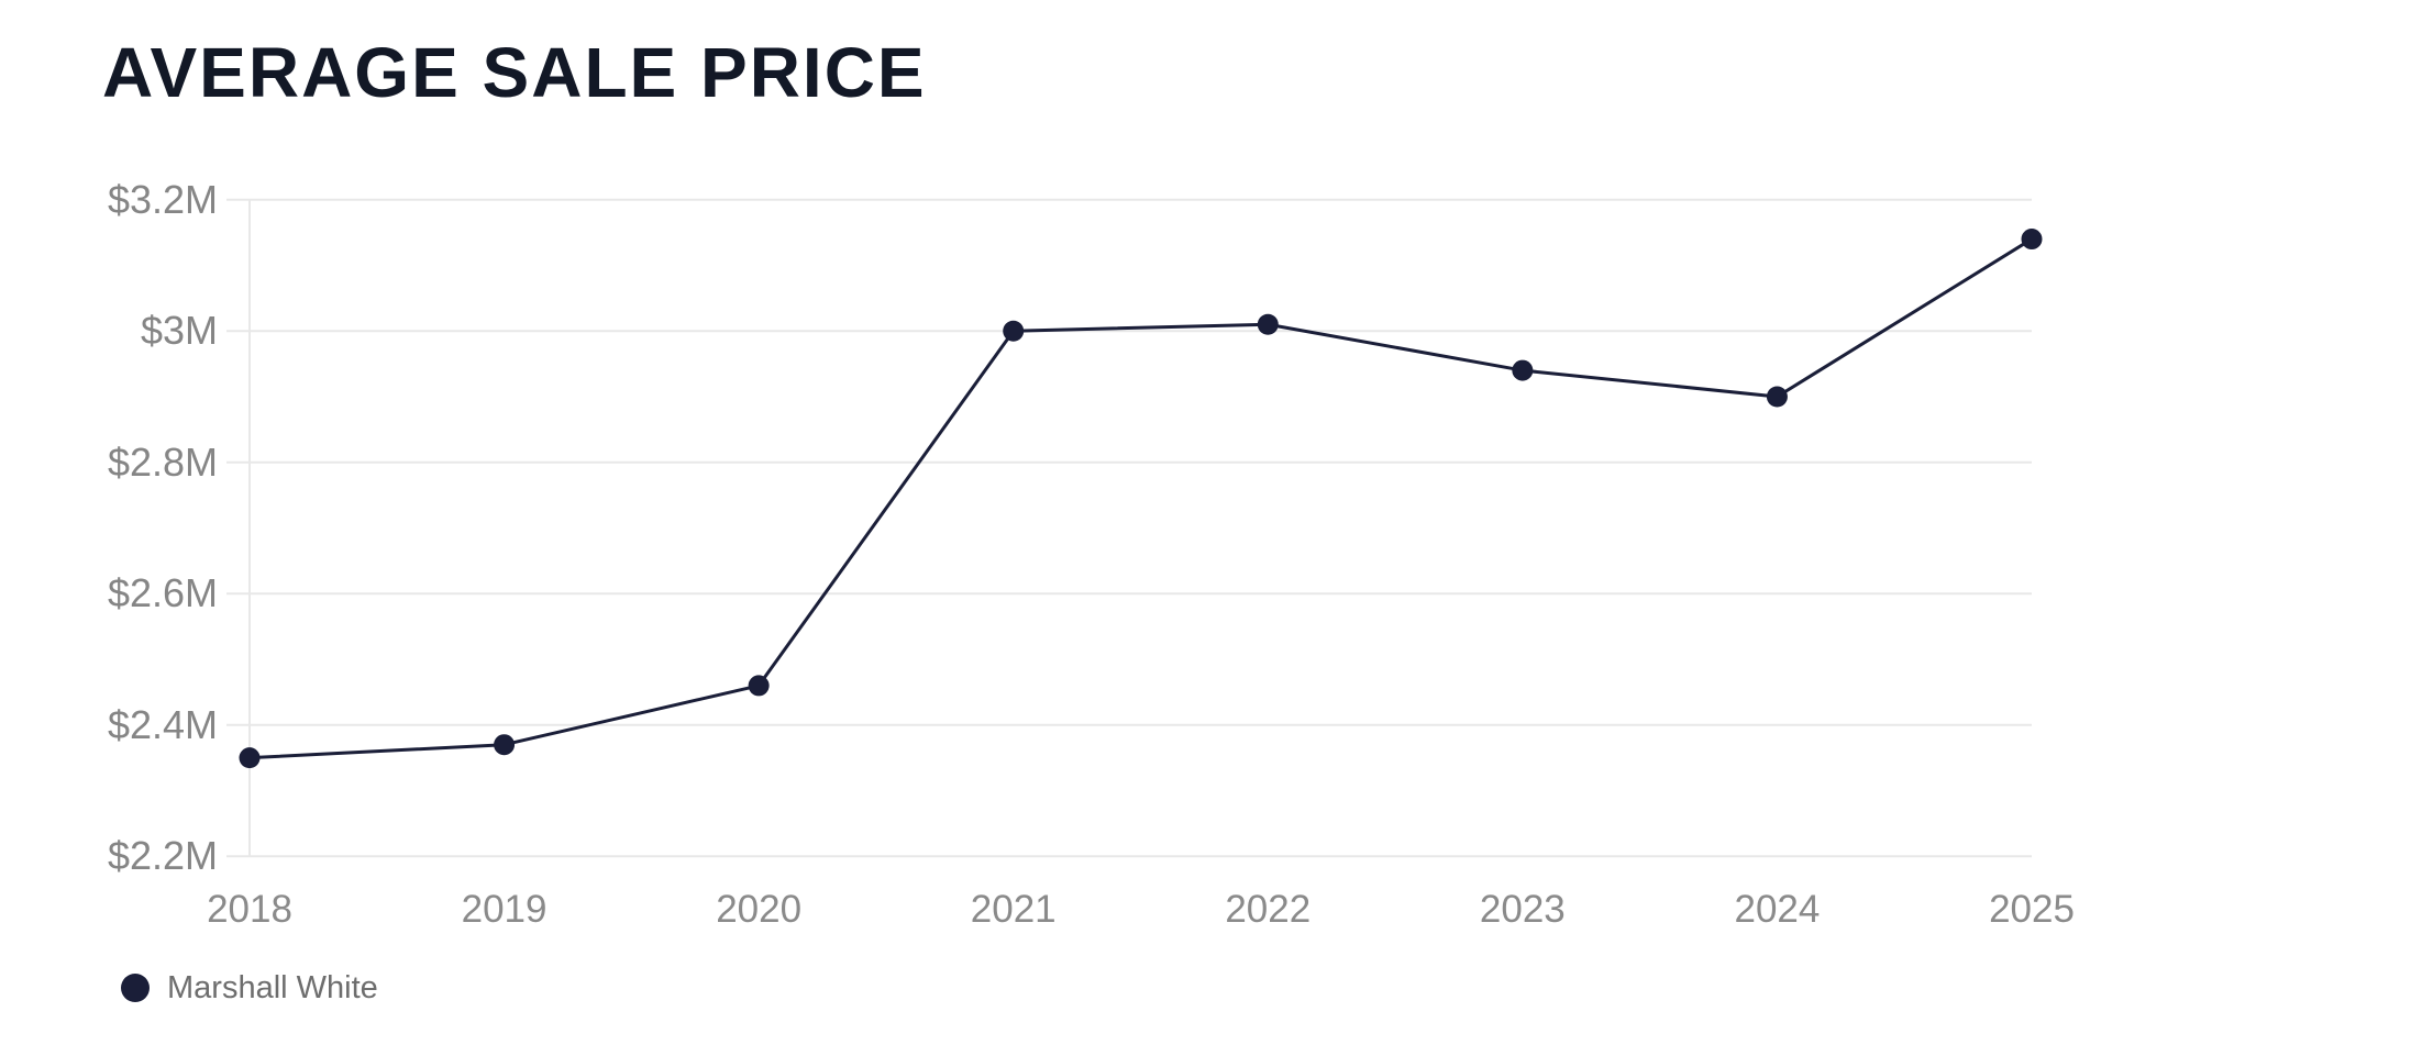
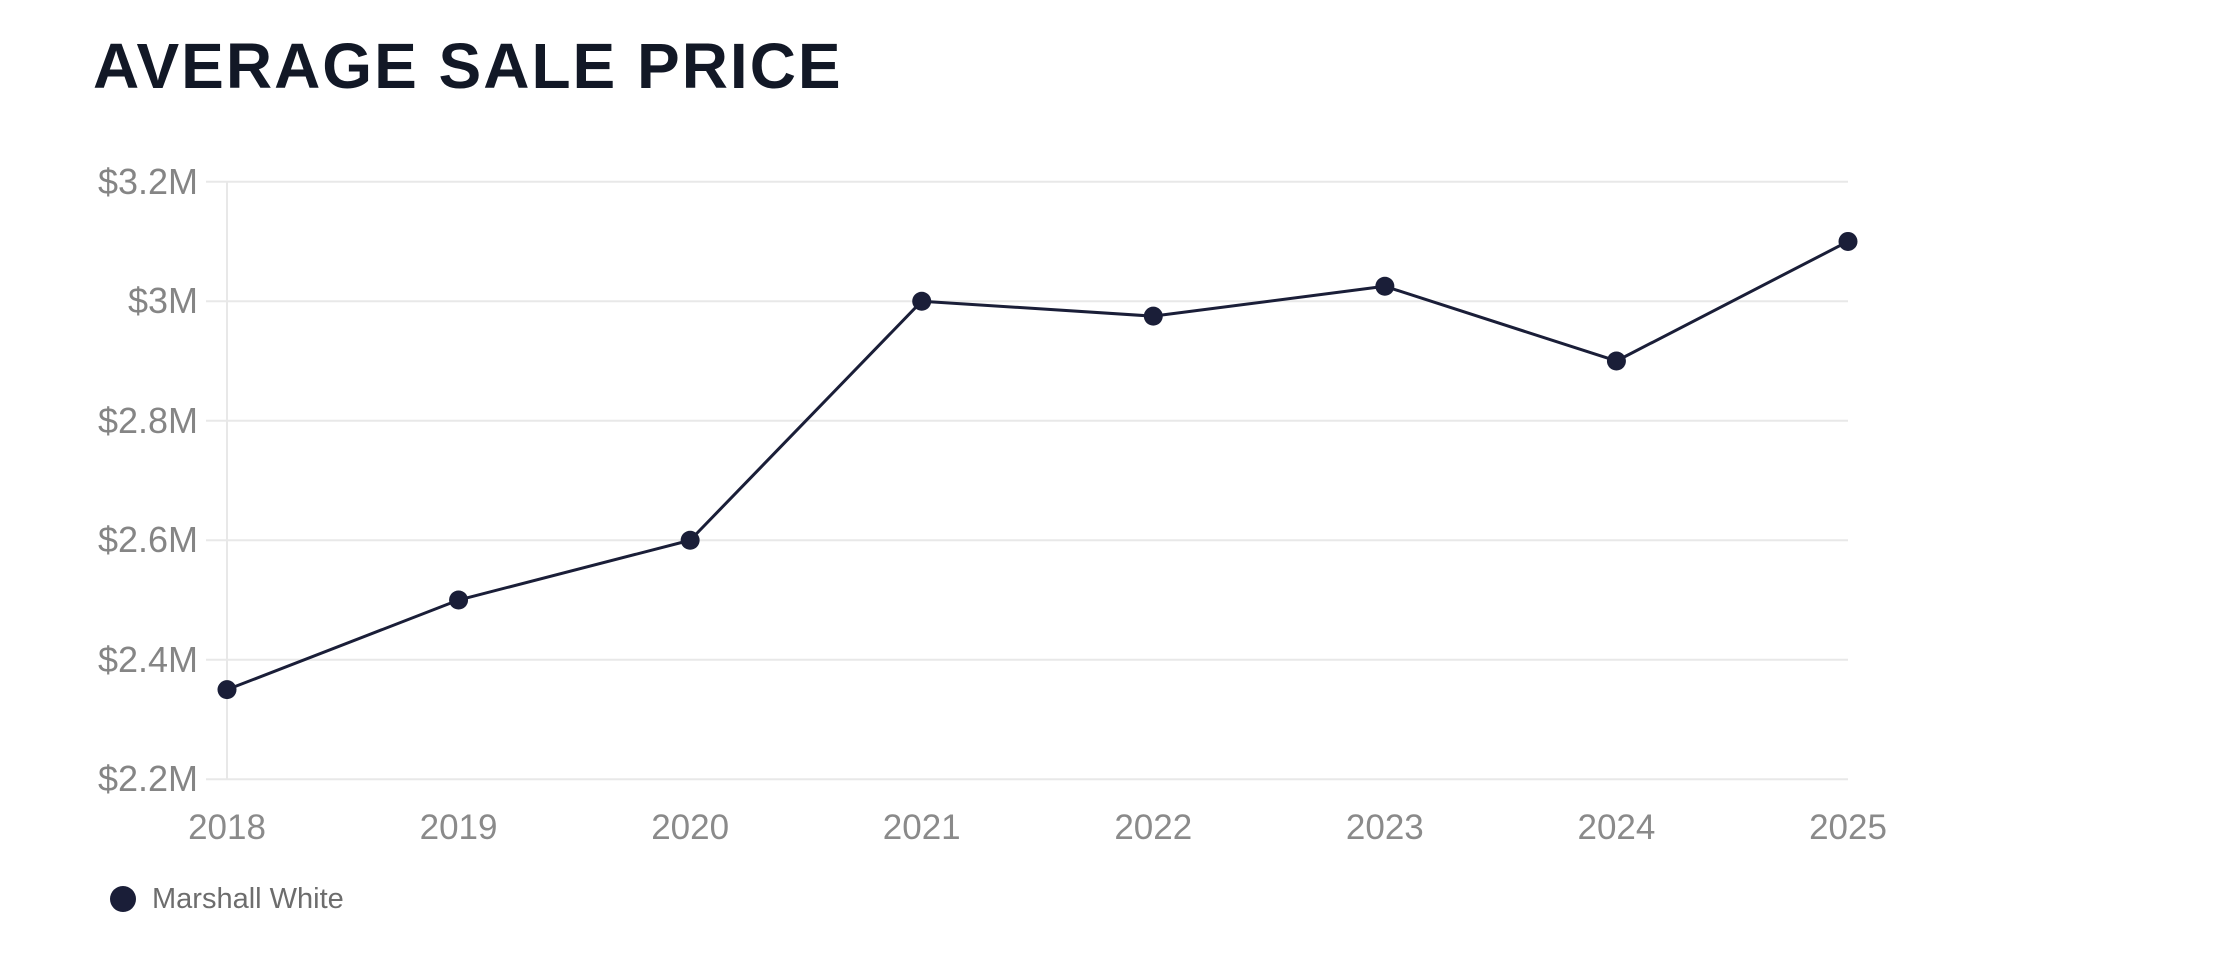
2019: $2.37M -> $2.50M
2020: $2.46M -> $2.60M
2022: $3.01M -> $2.98M
2023: $2.94M -> $3.02M
2025: $3.14M -> $3.10M
